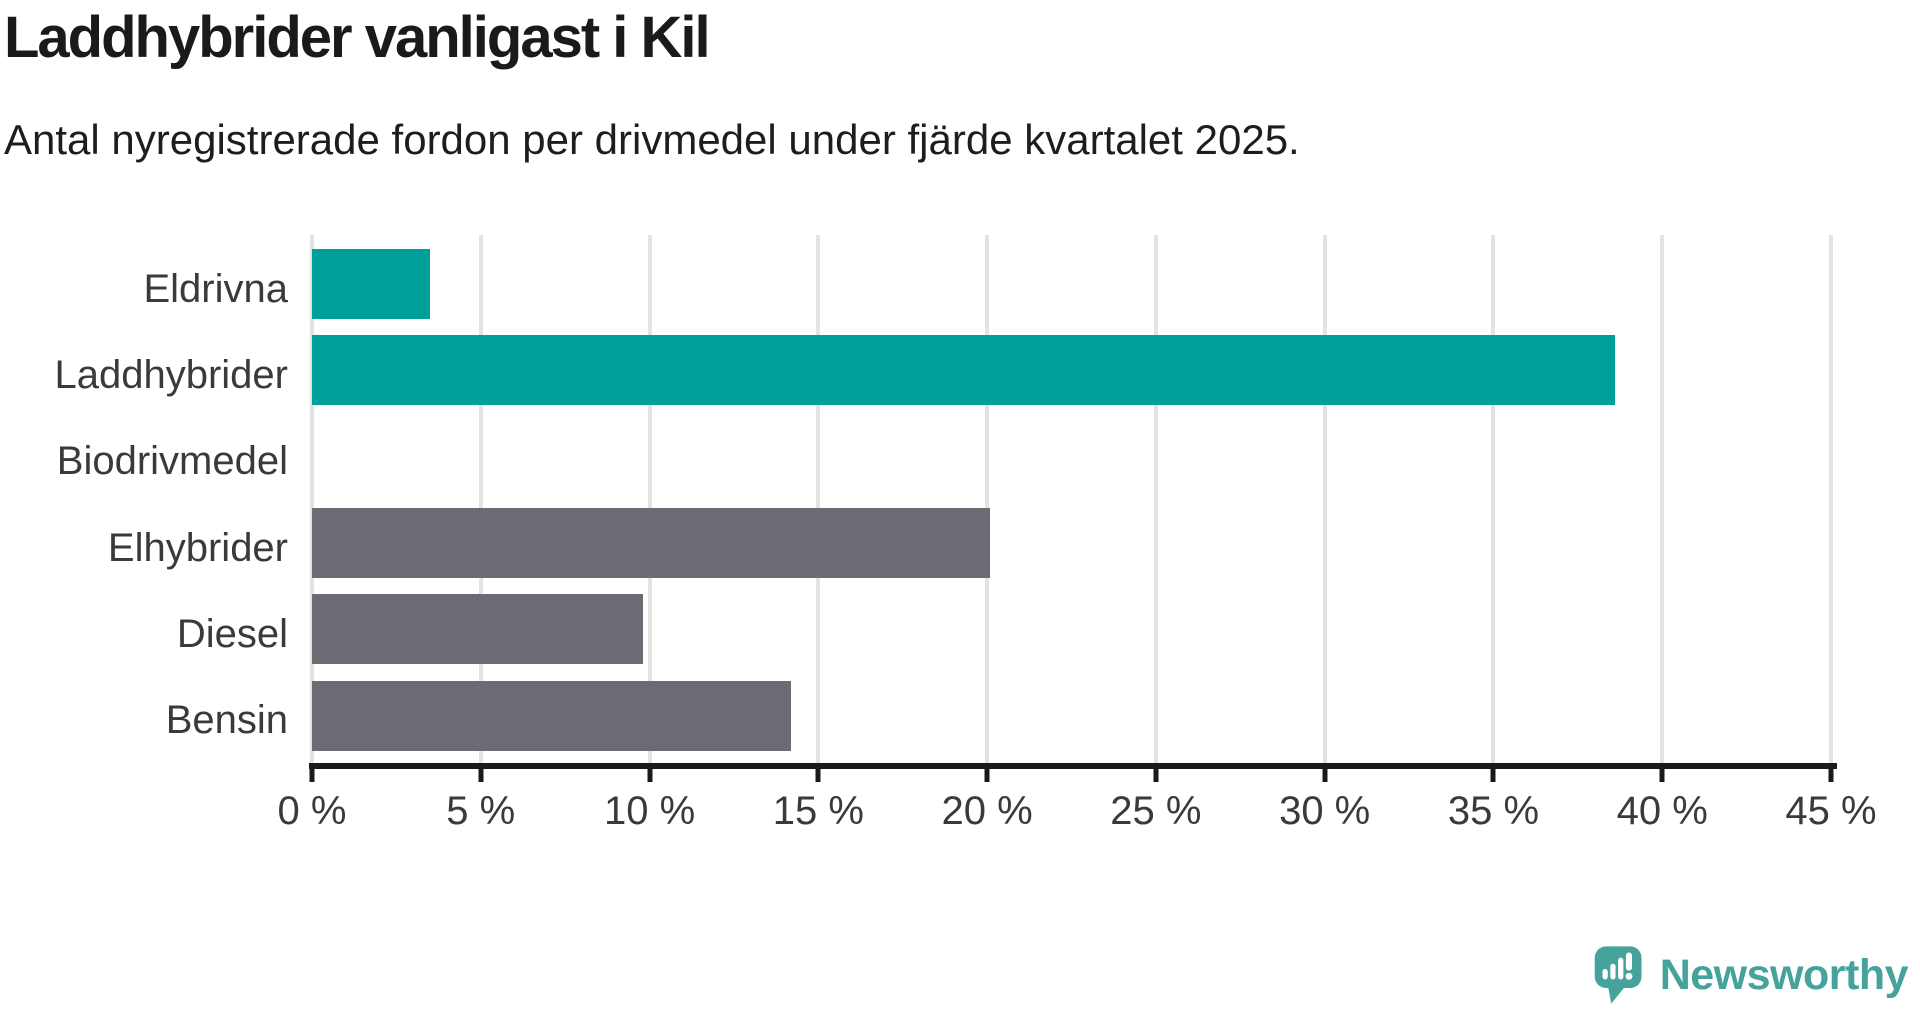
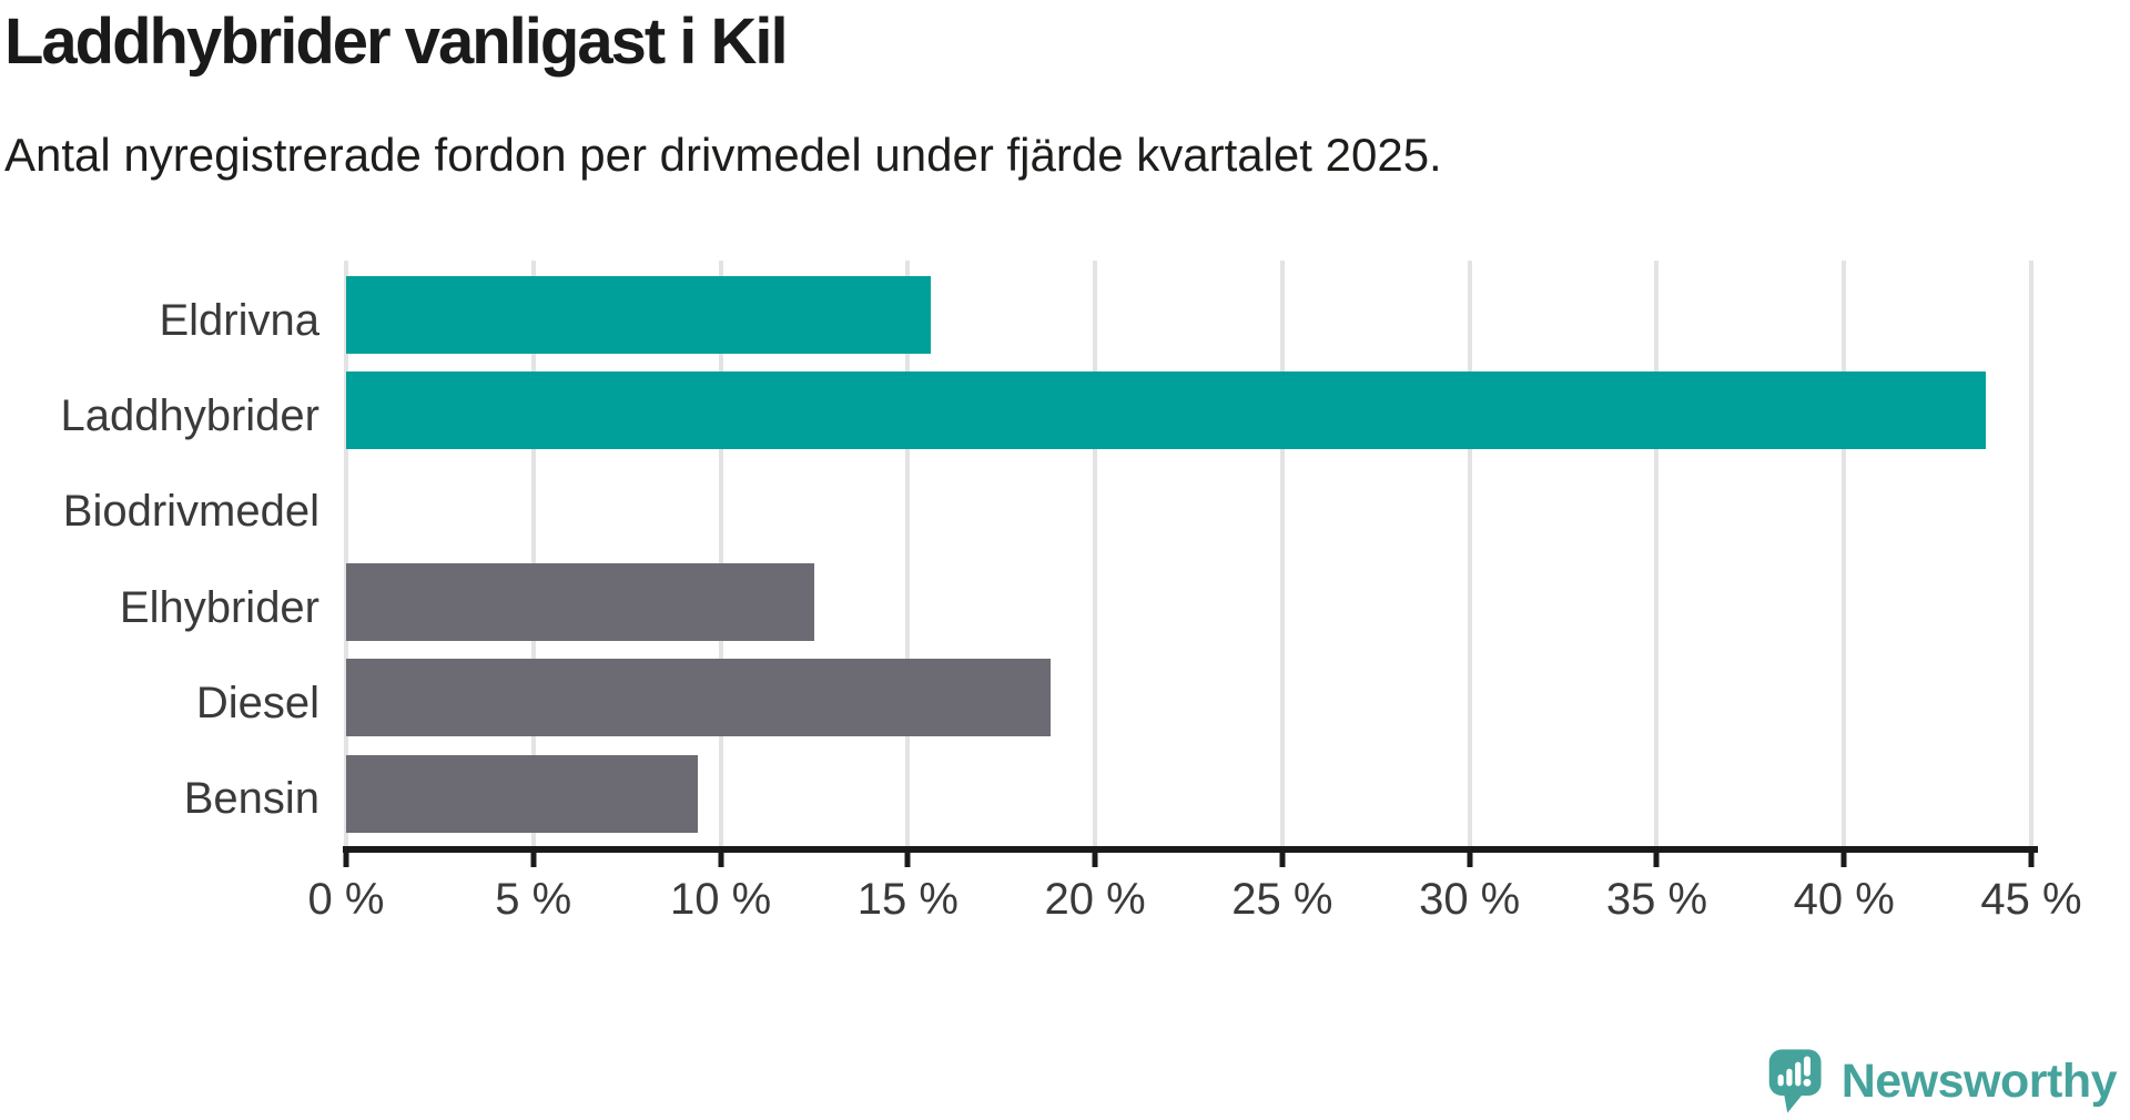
Eldrivna: 3.5% -> 15.6%
Laddhybrider: 38.6% -> 43.8%
Elhybrider: 20.1% -> 12.5%
Diesel: 9.8% -> 18.8%
Bensin: 14.2% -> 9.4%
